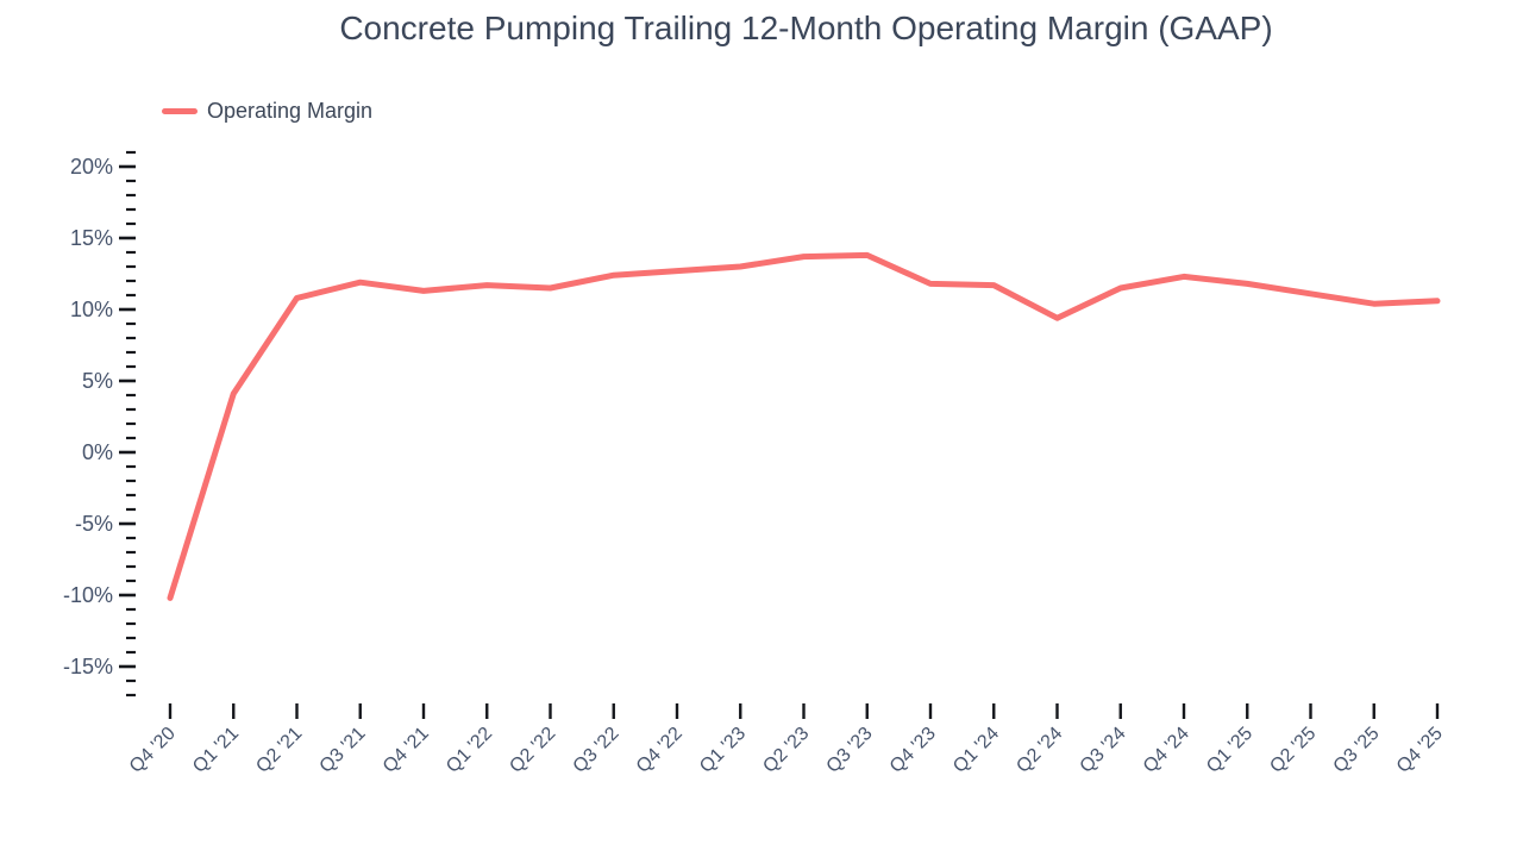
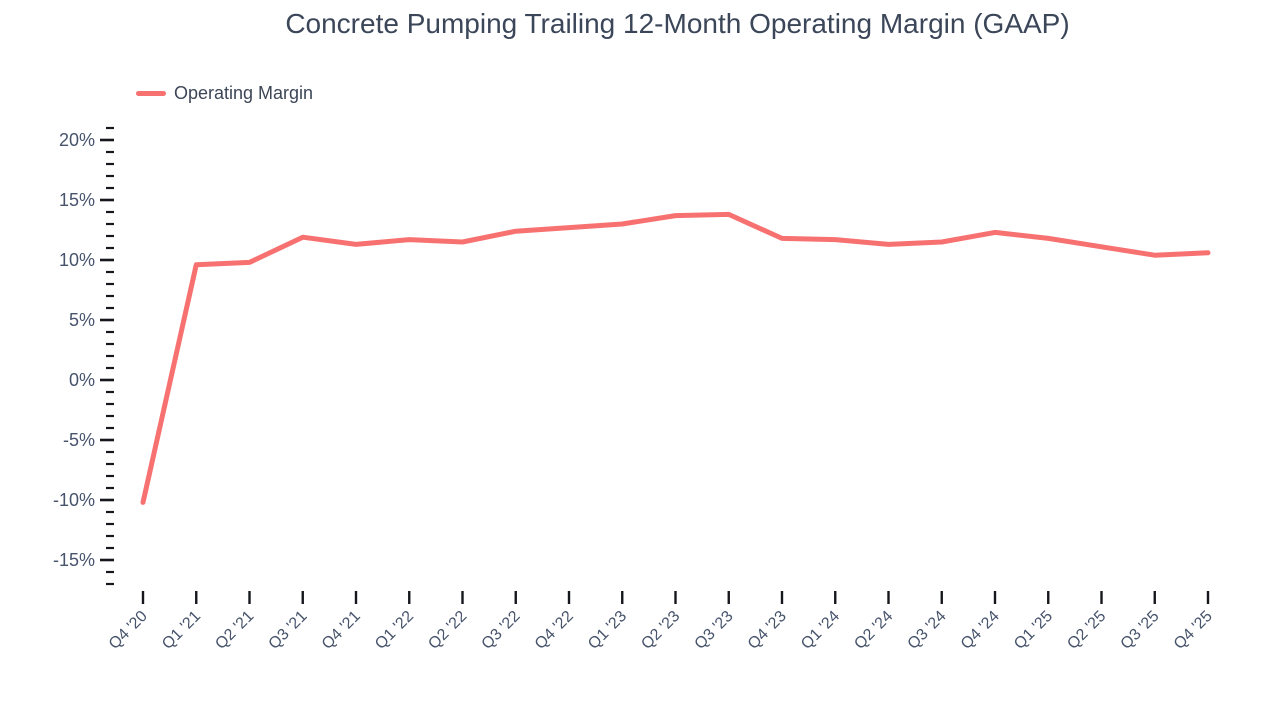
Q1 '21: 4.1% -> 9.6%
Q2 '21: 10.8% -> 9.8%
Q2 '24: 9.4% -> 11.3%
